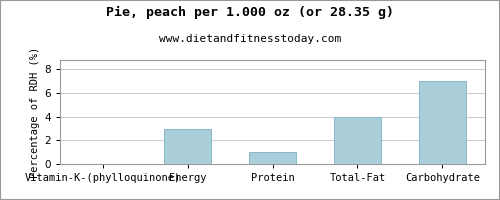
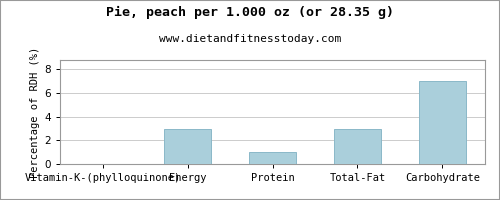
Total-Fat: 4 -> 3
